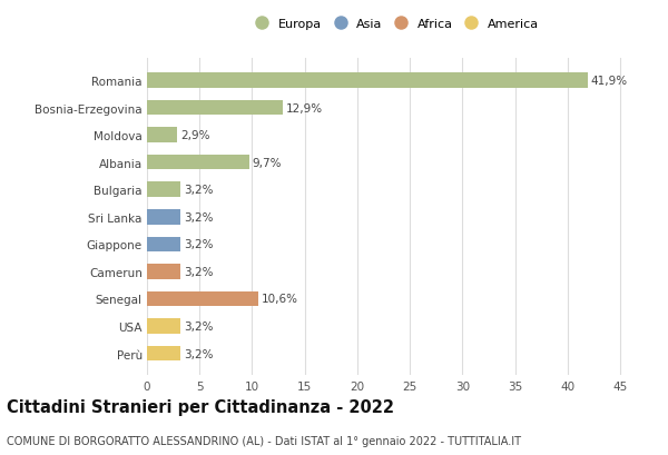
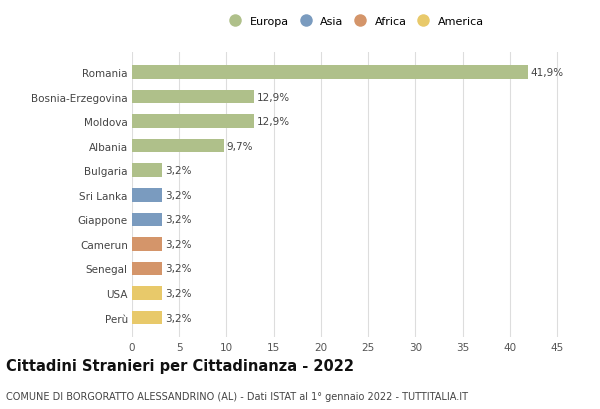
Moldova: 2,9% -> 12,9%
Senegal: 10,6% -> 3,2%
